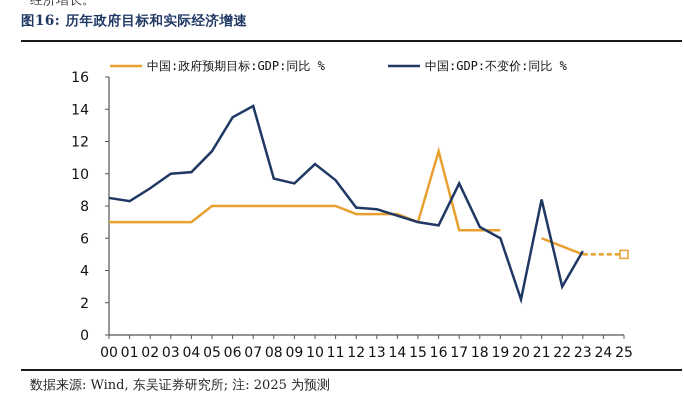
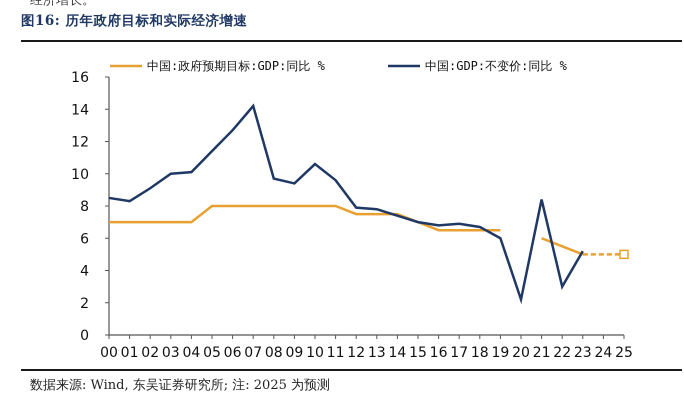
中国:GDP:不变价:同比 %/06: 13.5 -> 12.7
中国:政府预期目标:GDP:同比 %/16: 11.4 -> 6.5
中国:GDP:不变价:同比 %/17: 9.4 -> 6.9
